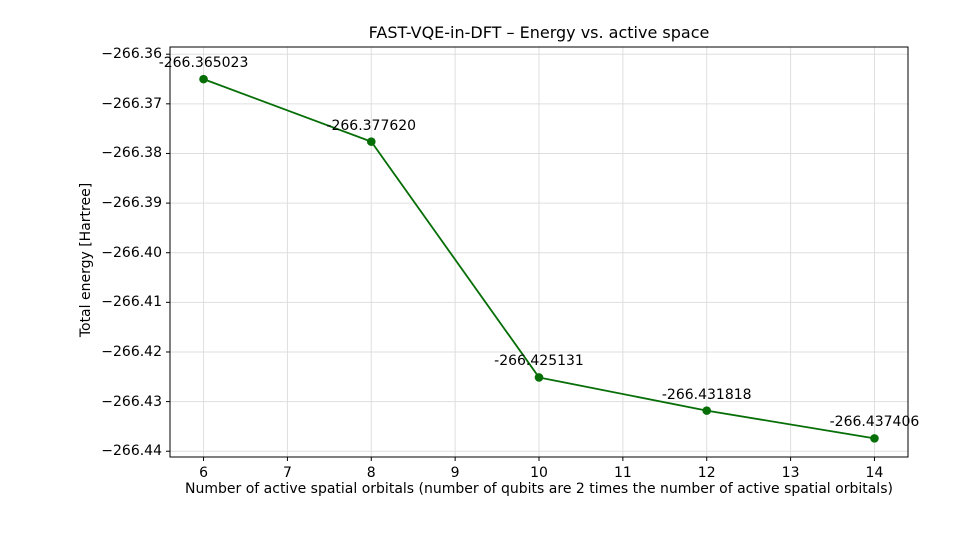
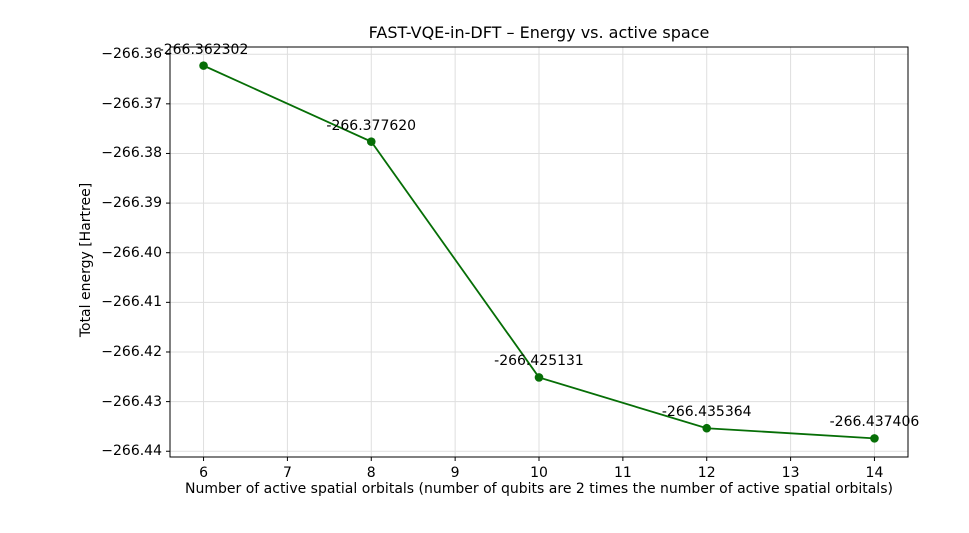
6: -266.365023 -> -266.362302
12: -266.431818 -> -266.435364
